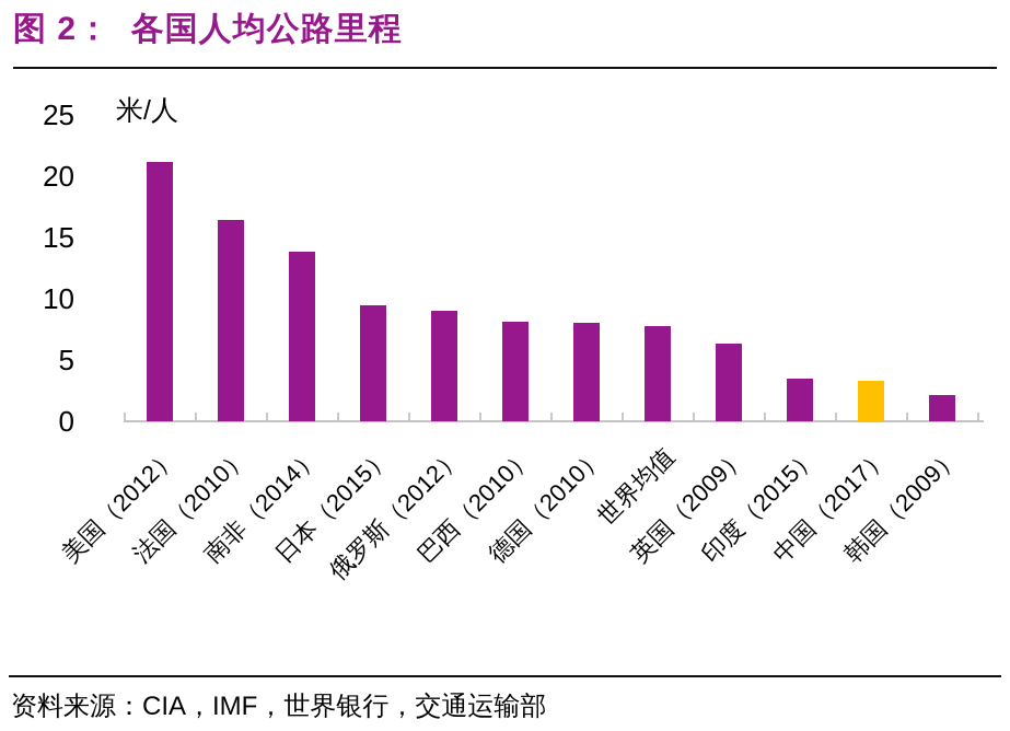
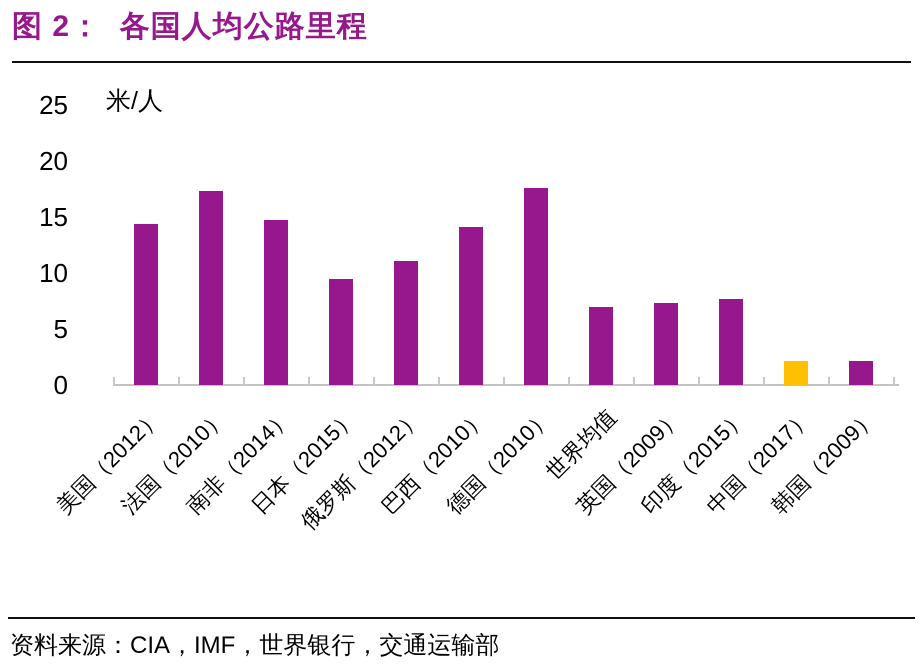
美国（2012）: 21.2 -> 14.4
法国（2010）: 16.4 -> 17.3
南非（2014）: 13.8 -> 14.7
俄罗斯（2012）: 9.0 -> 11.1
巴西（2010）: 8.1 -> 14.1
德国（2010）: 8.0 -> 17.6
世界均值: 7.8 -> 7.0
英国（2009）: 6.3 -> 7.3
印度（2015）: 3.5 -> 7.7
中国（2017）: 3.3 -> 2.1
